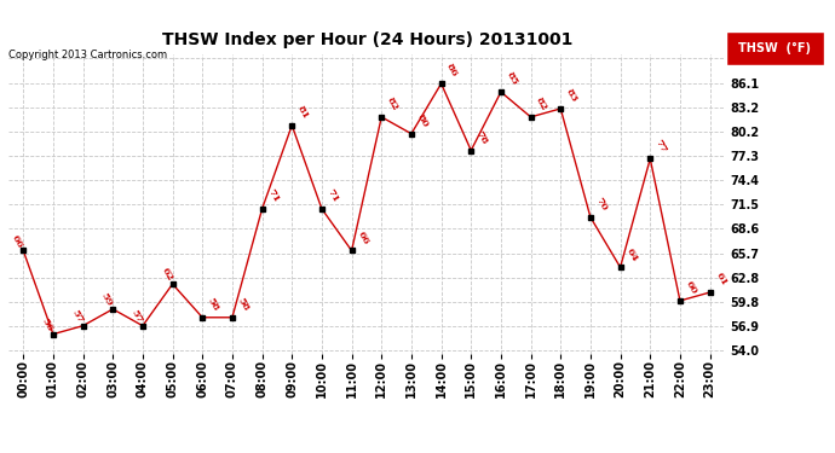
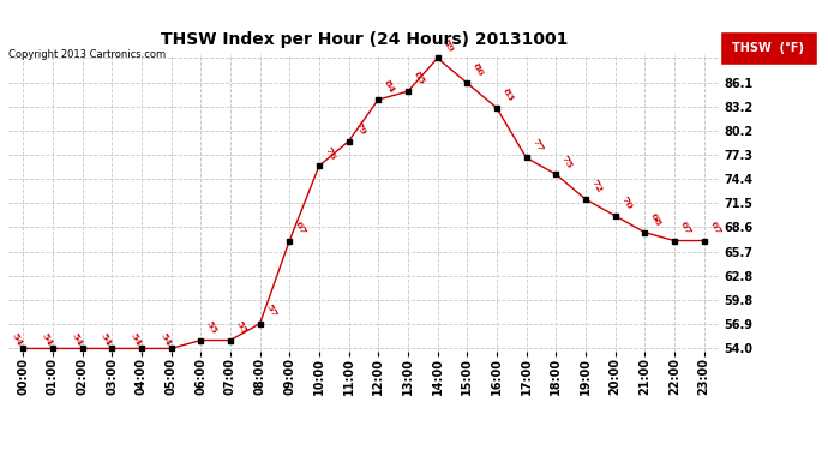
00:00: 66 -> 54
01:00: 56 -> 54
02:00: 57 -> 54
03:00: 59 -> 54
04:00: 57 -> 54
05:00: 62 -> 54
06:00: 58 -> 55
07:00: 58 -> 55
08:00: 71 -> 57
09:00: 81 -> 67
10:00: 71 -> 76
11:00: 66 -> 79
12:00: 82 -> 84
13:00: 80 -> 85
14:00: 86 -> 89
15:00: 78 -> 86
16:00: 85 -> 83
17:00: 82 -> 77
18:00: 83 -> 75
19:00: 70 -> 72
20:00: 64 -> 70
21:00: 77 -> 68
22:00: 60 -> 67
23:00: 61 -> 67
